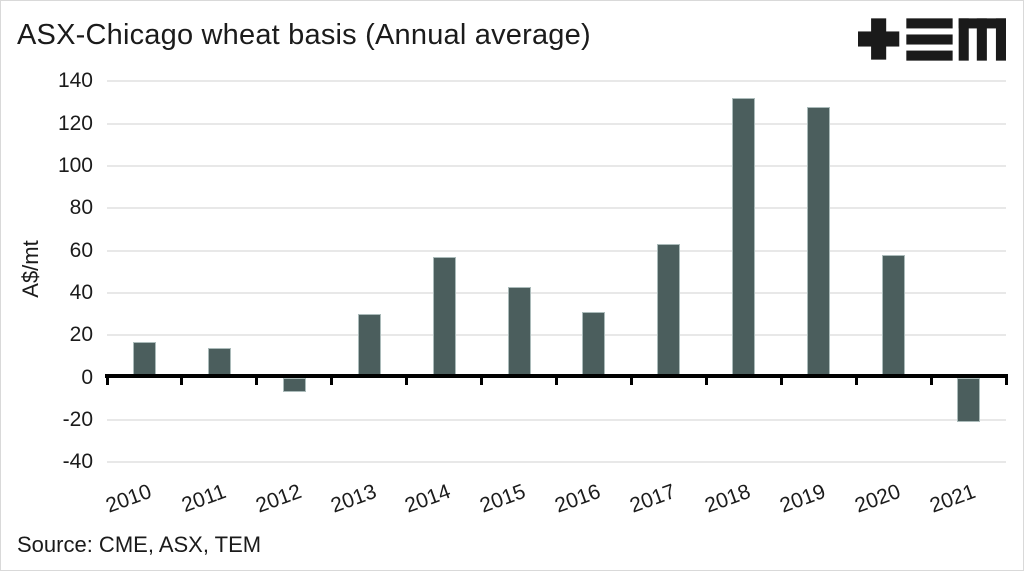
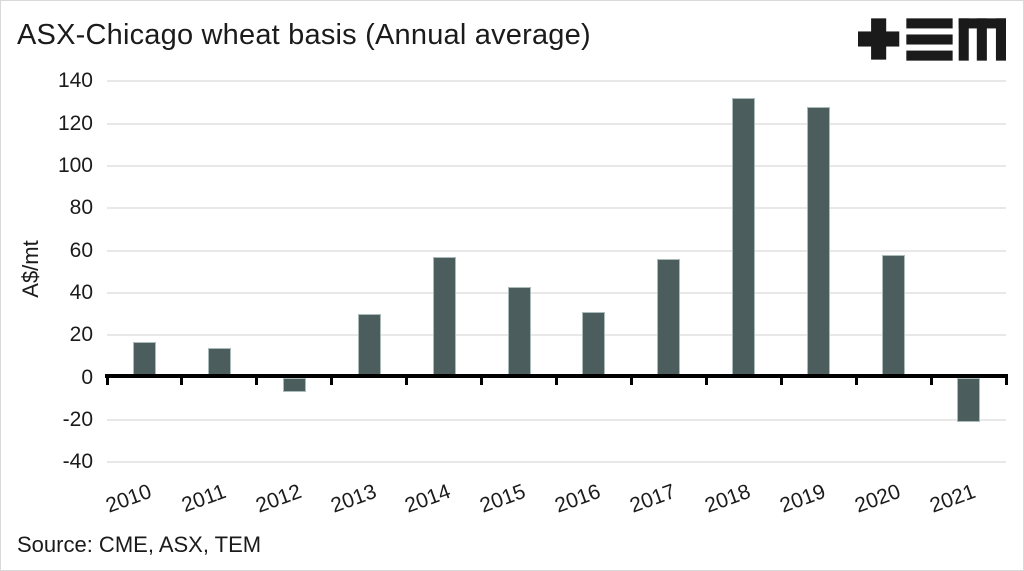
2017: 63 -> 56
